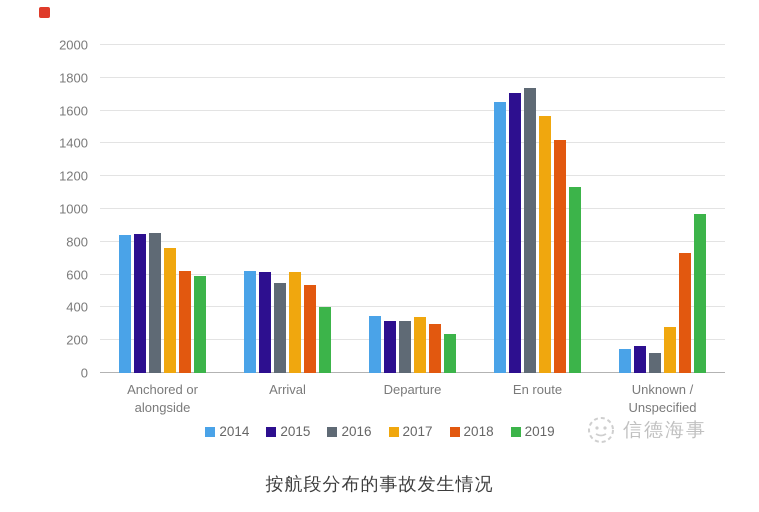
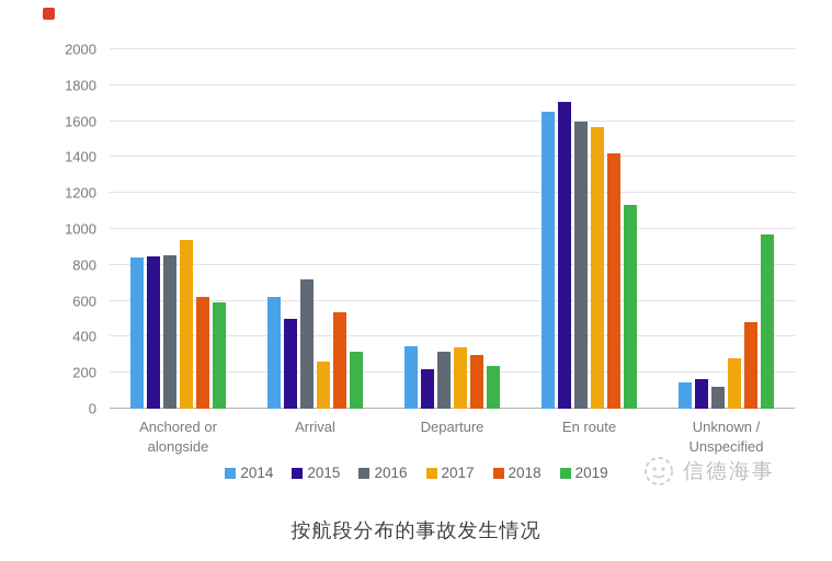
2017/Anchored or alongside: 760 -> 940
2015/Arrival: 620 -> 500
2016/Arrival: 550 -> 720
2017/Arrival: 620 -> 260
2019/Arrival: 400 -> 320
2015/Departure: 320 -> 220
2016/En route: 1740 -> 1600
2018/Unknown / Unspecified: 730 -> 480
